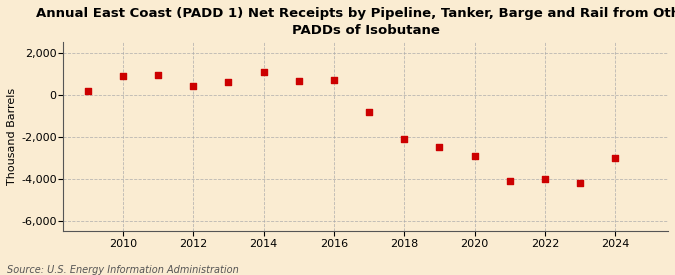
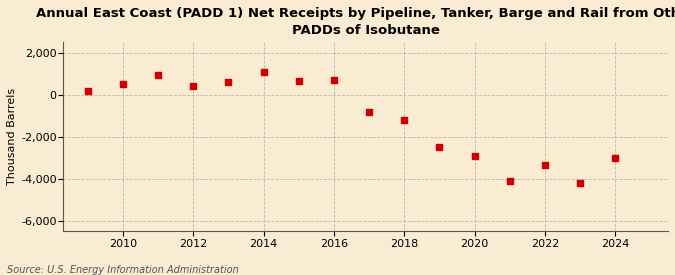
2010: 900 -> 500
2018: -2,100 -> -1,200
2022: -4,000 -> -3,350
